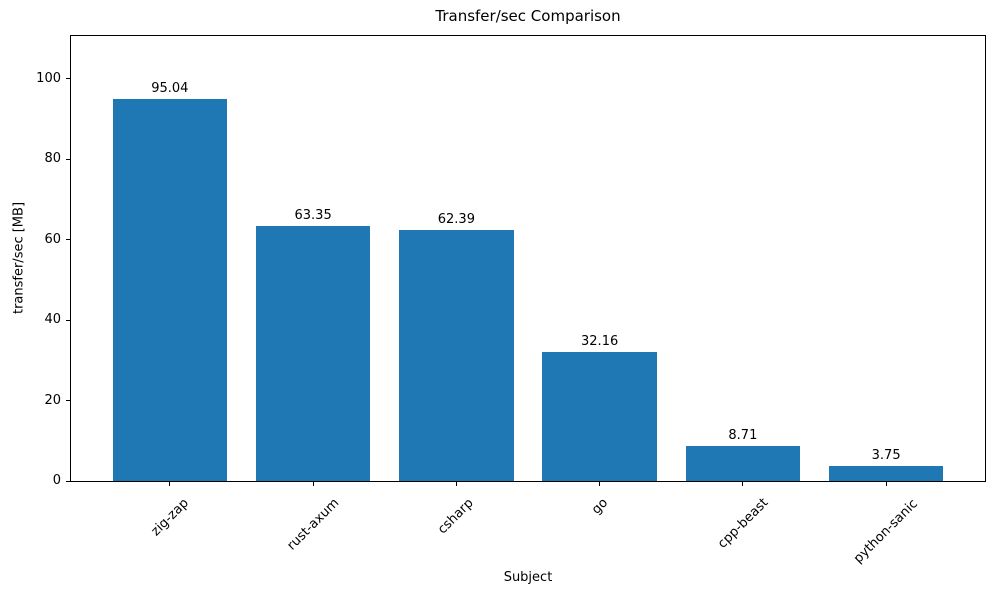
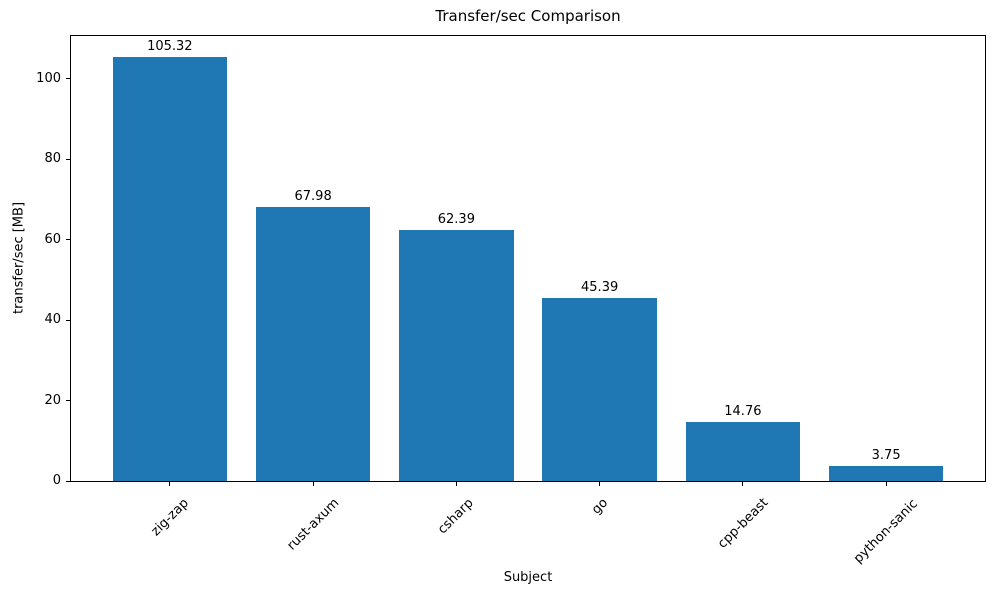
zig-zap: 95.04 -> 105.32
rust-axum: 63.35 -> 67.98
go: 32.16 -> 45.39
cpp-beast: 8.71 -> 14.76
